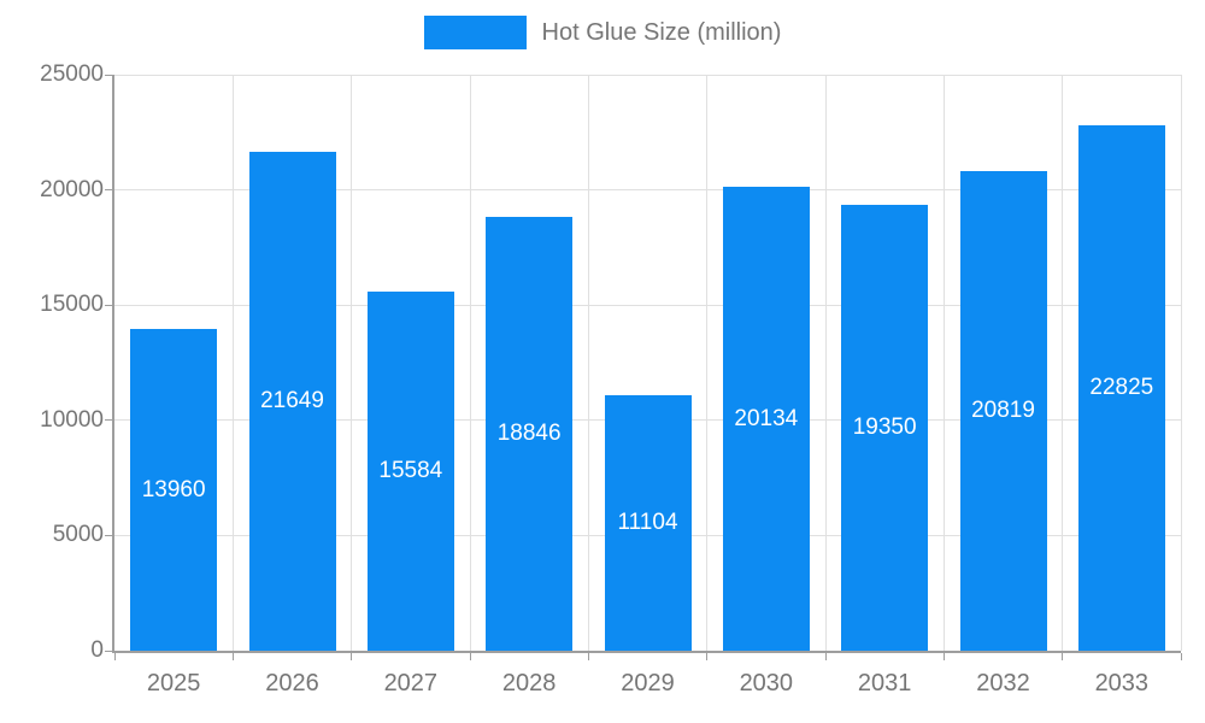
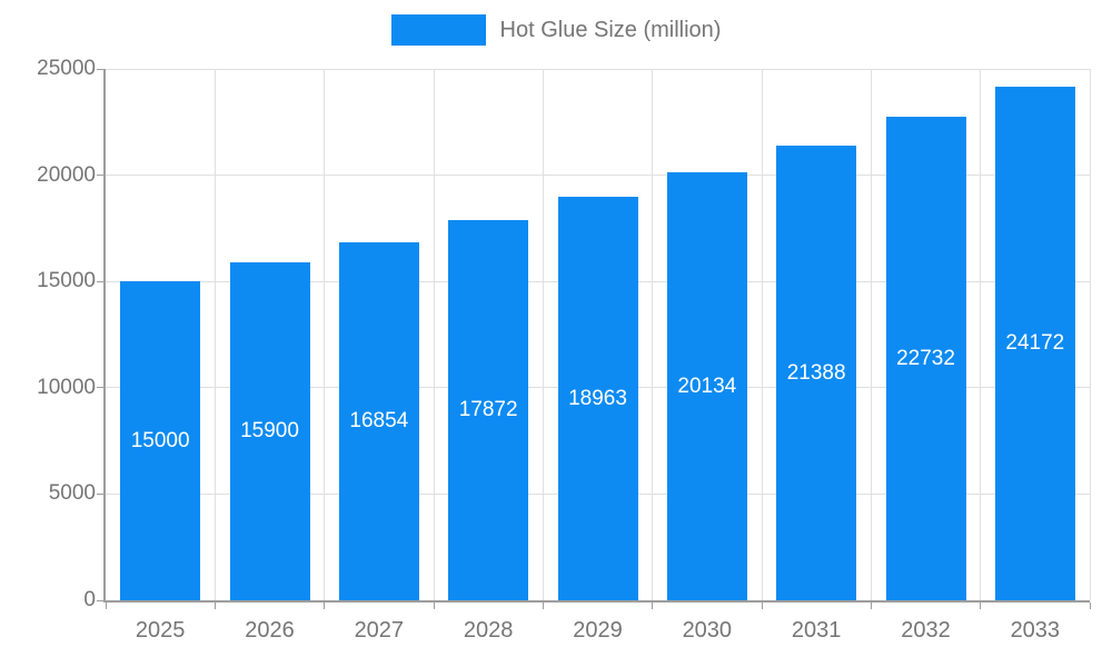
2025: 13960 -> 15000
2026: 21649 -> 15900
2027: 15584 -> 16854
2028: 18846 -> 17872
2029: 11104 -> 18963
2031: 19350 -> 21388
2032: 20819 -> 22732
2033: 22825 -> 24172
